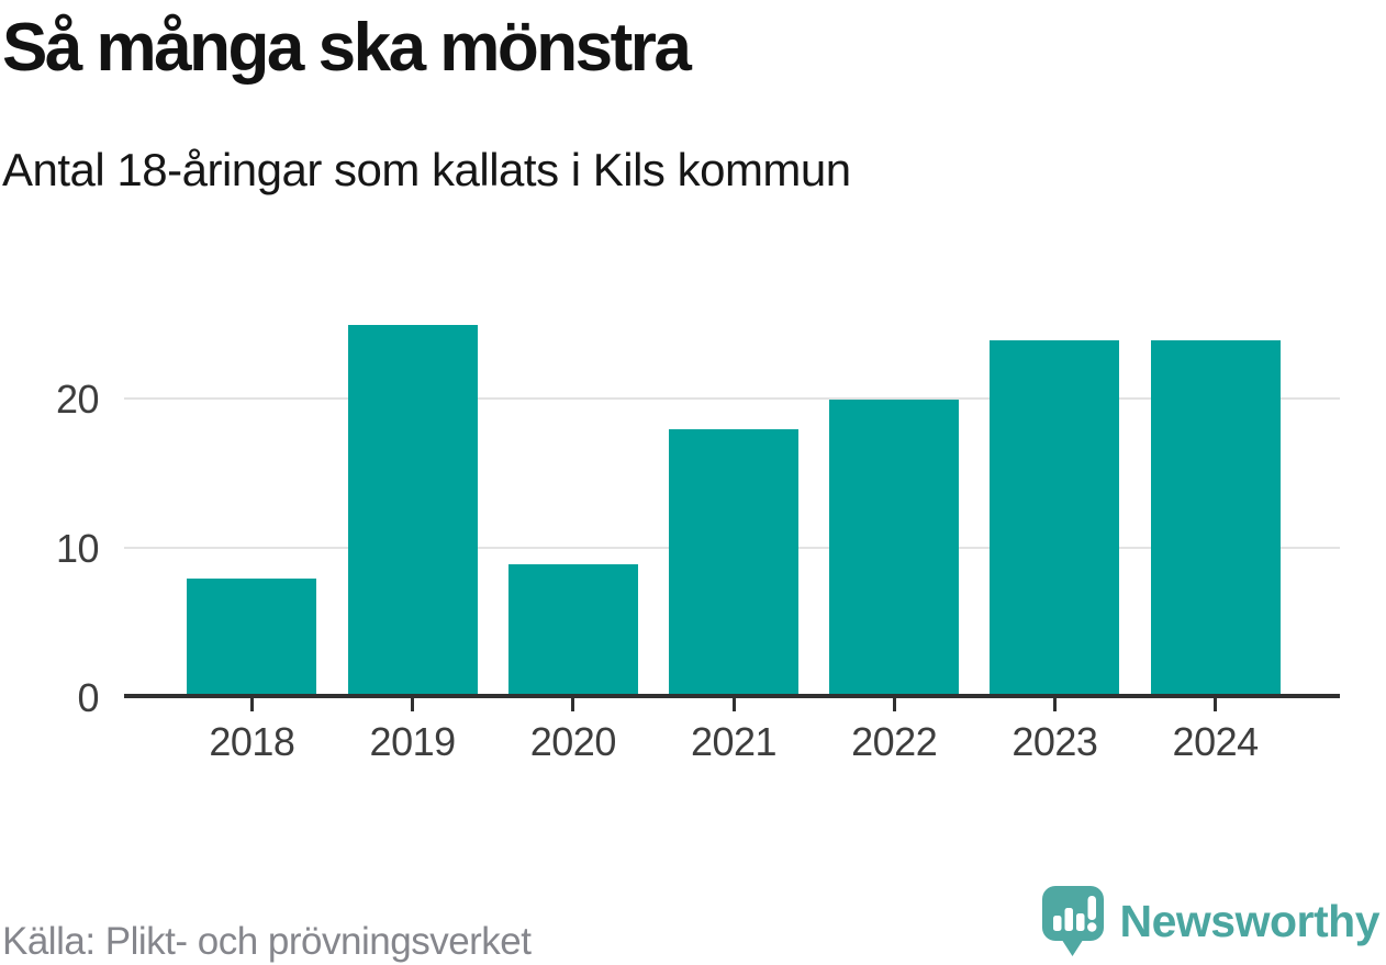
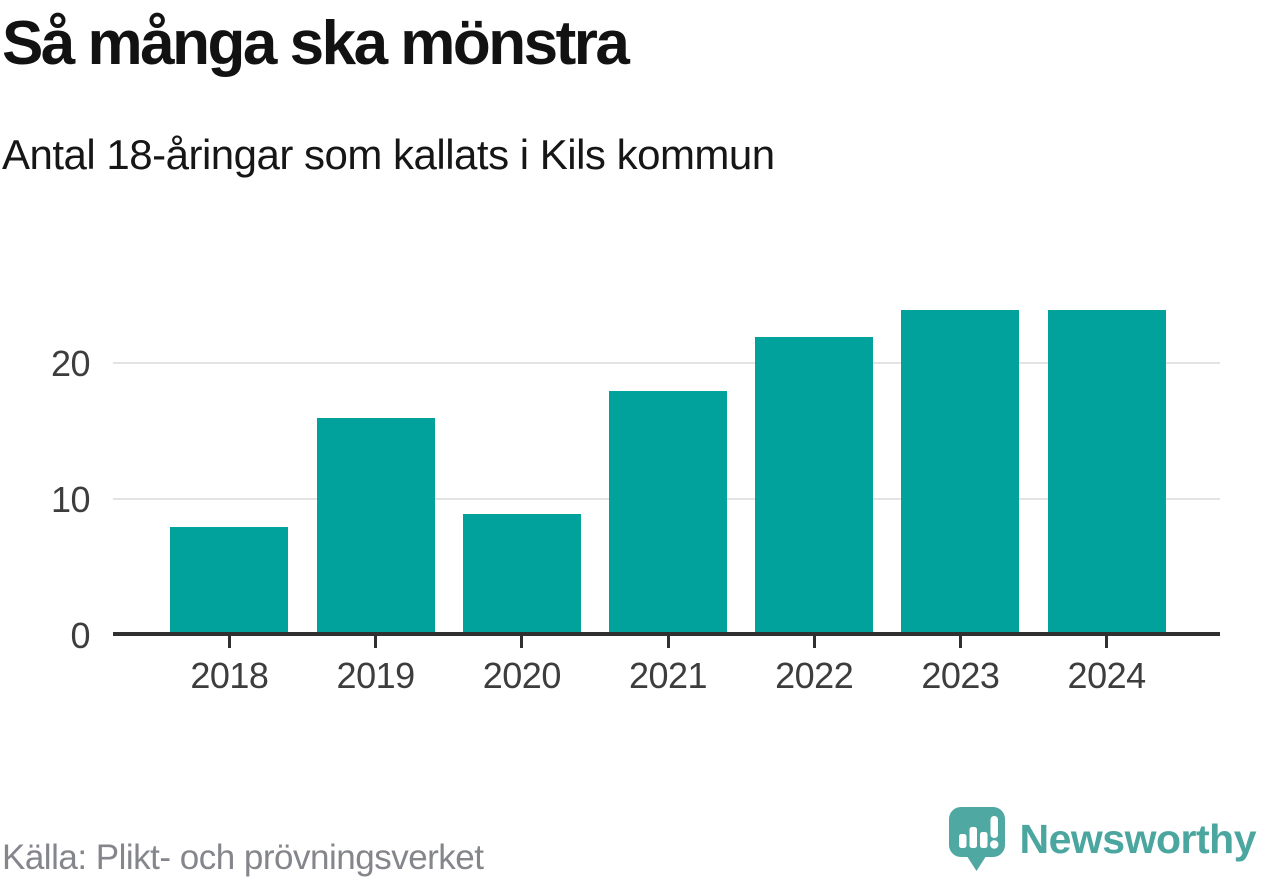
2019: 25 -> 16
2022: 20 -> 22
